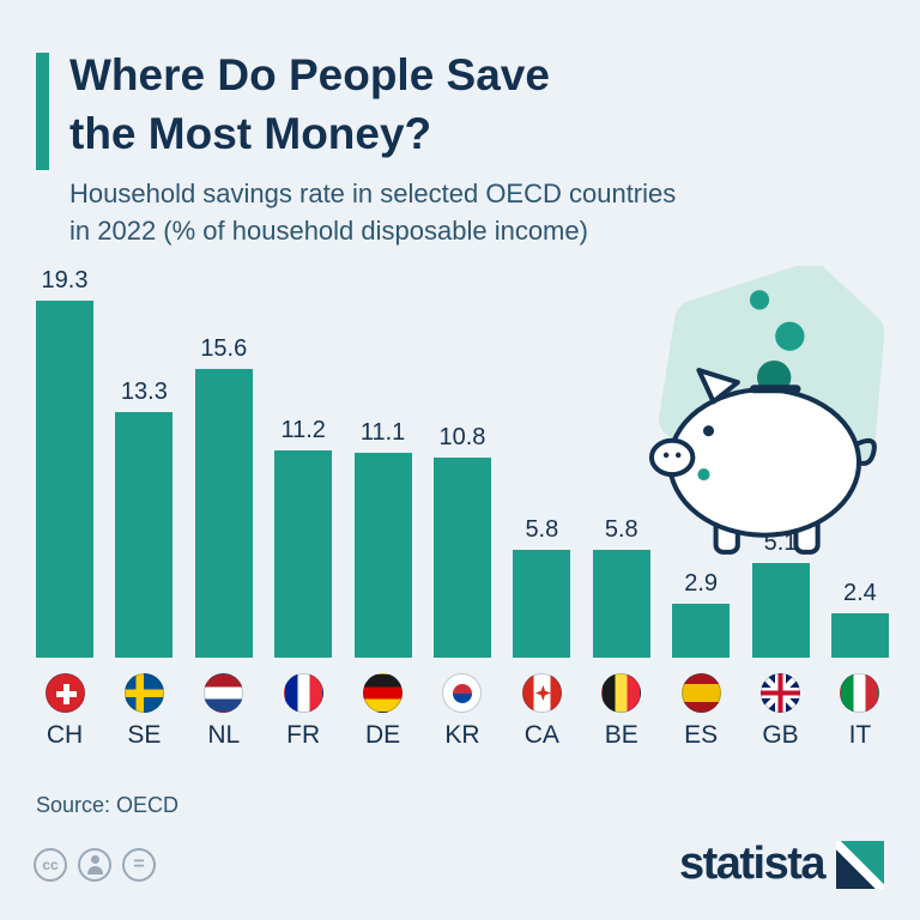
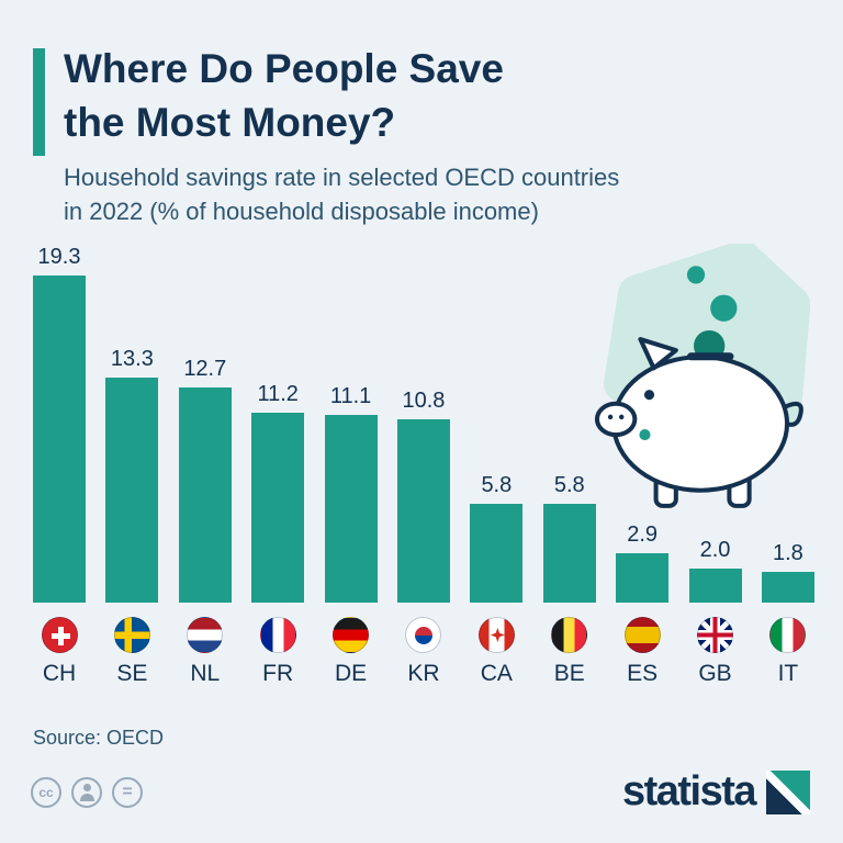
NL: 15.6 -> 12.7
GB: 5.1 -> 2.0
IT: 2.4 -> 1.8
